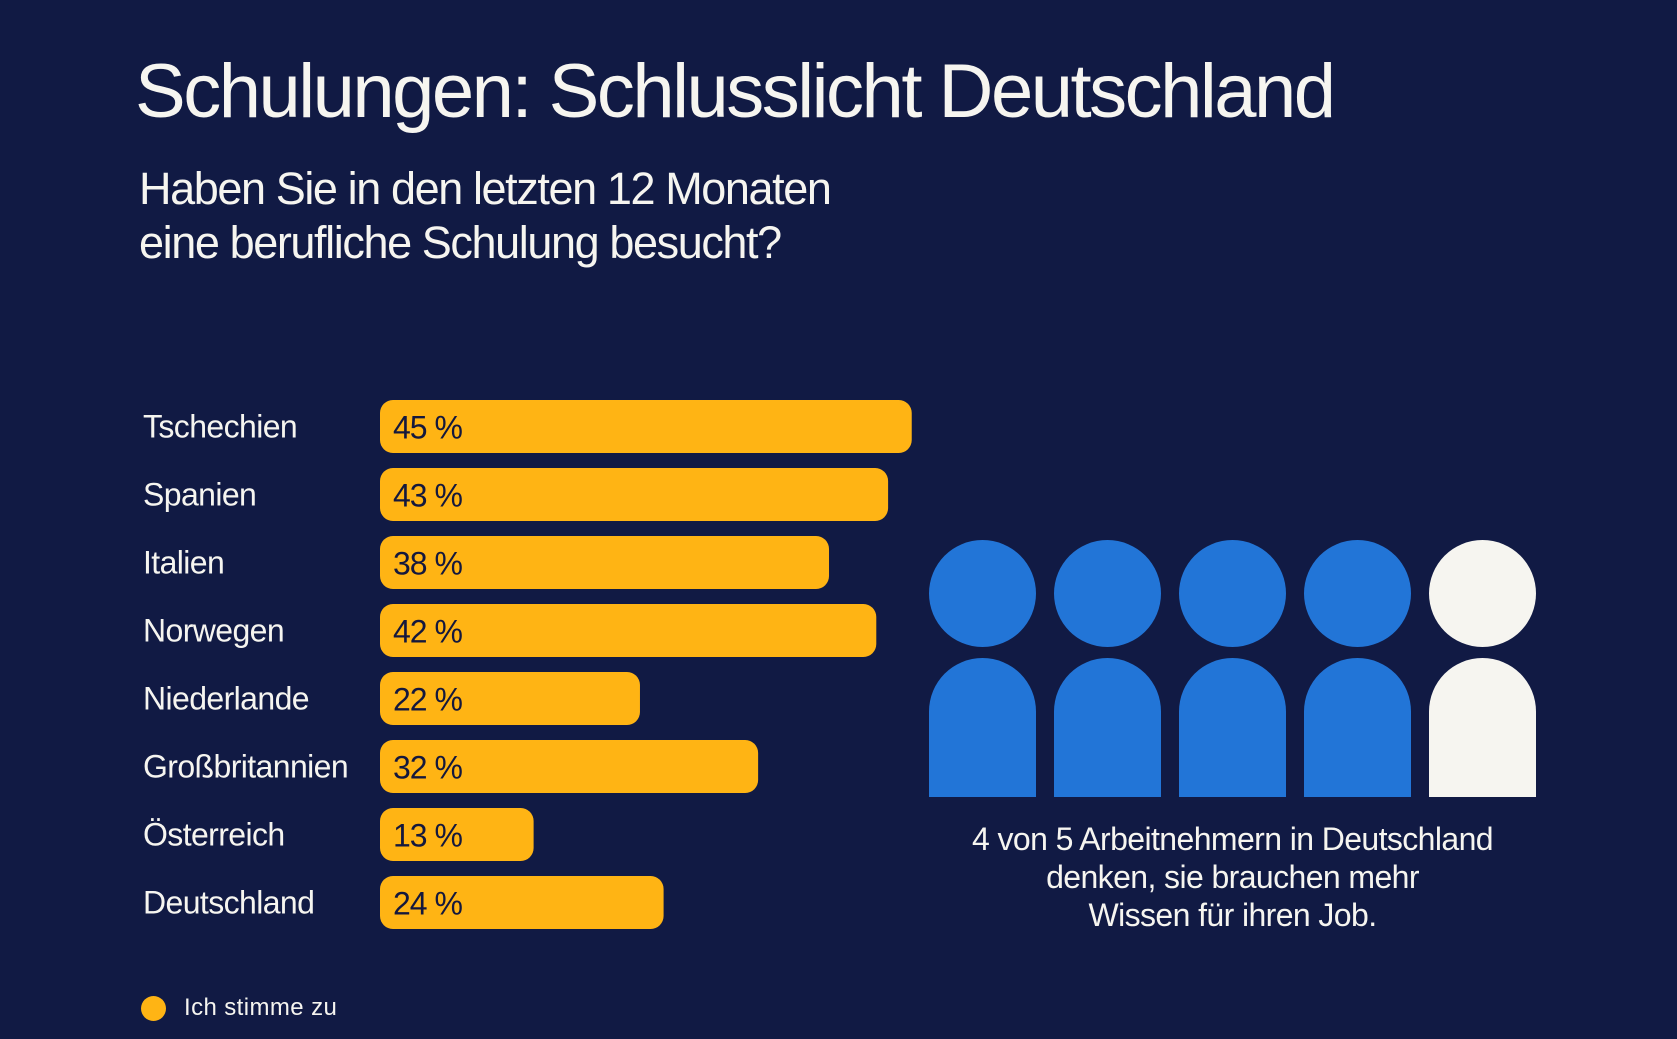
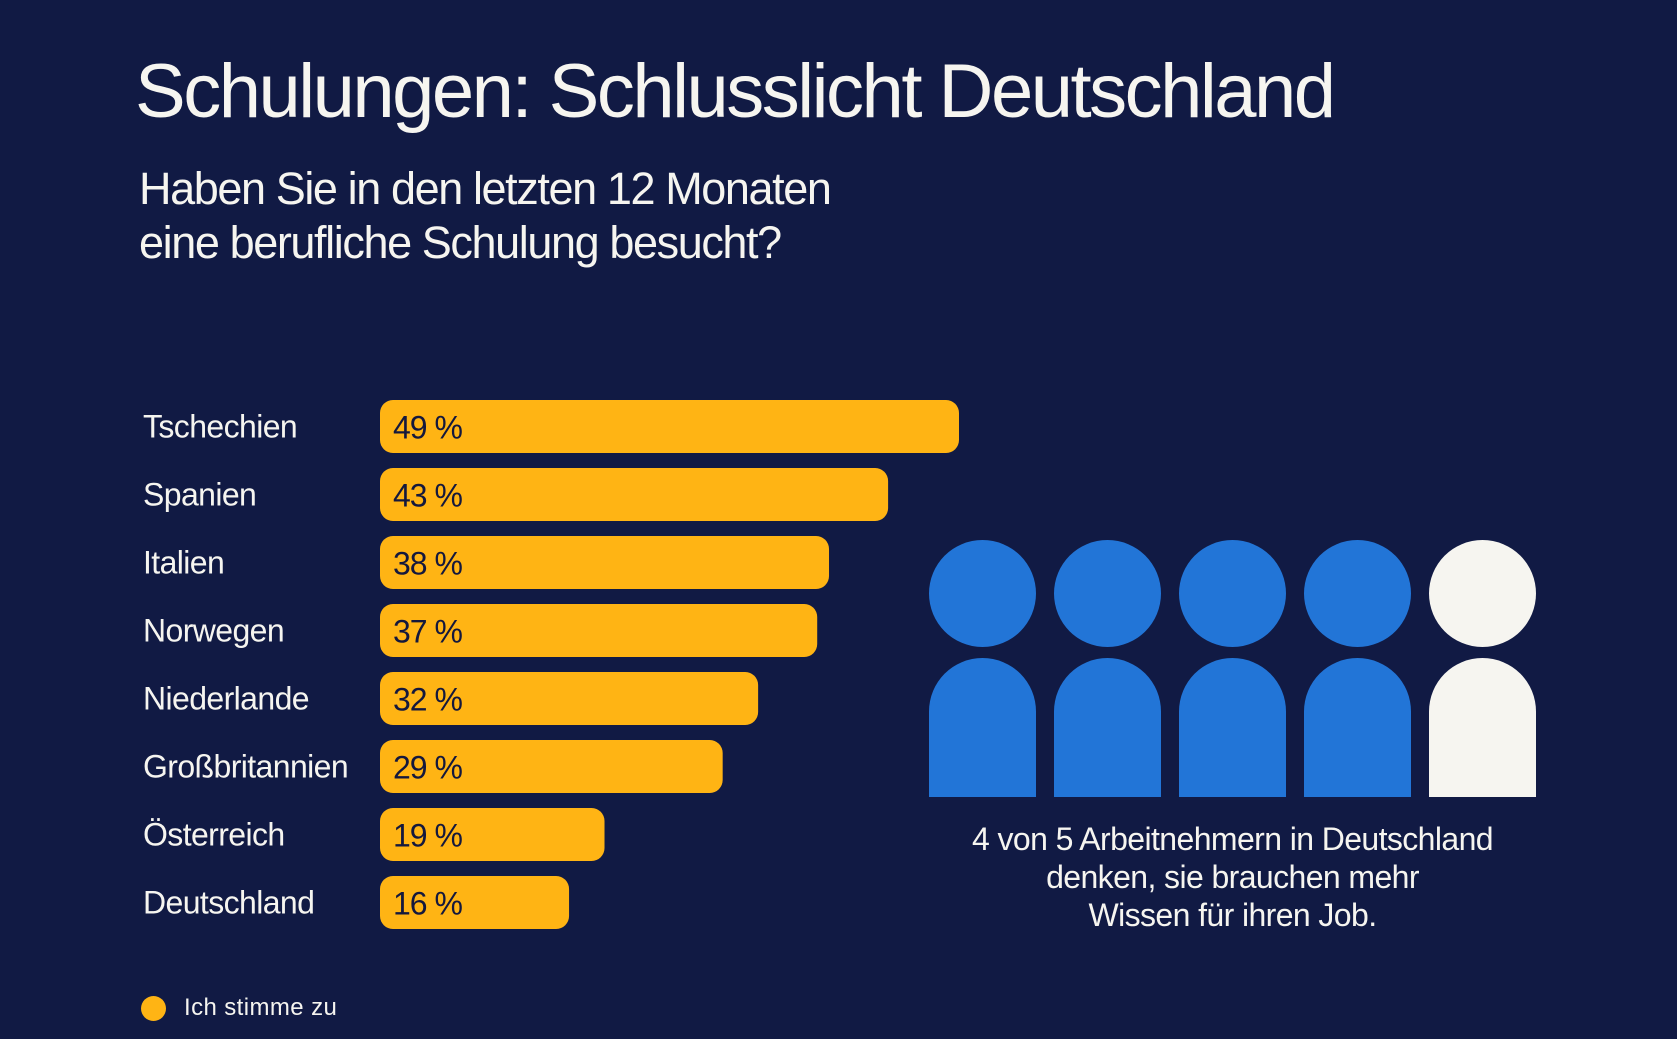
Tschechien: 45 -> 49
Norwegen: 42 -> 37
Niederlande: 22 -> 32
Großbritannien: 32 -> 29
Österreich: 13 -> 19
Deutschland: 24 -> 16
